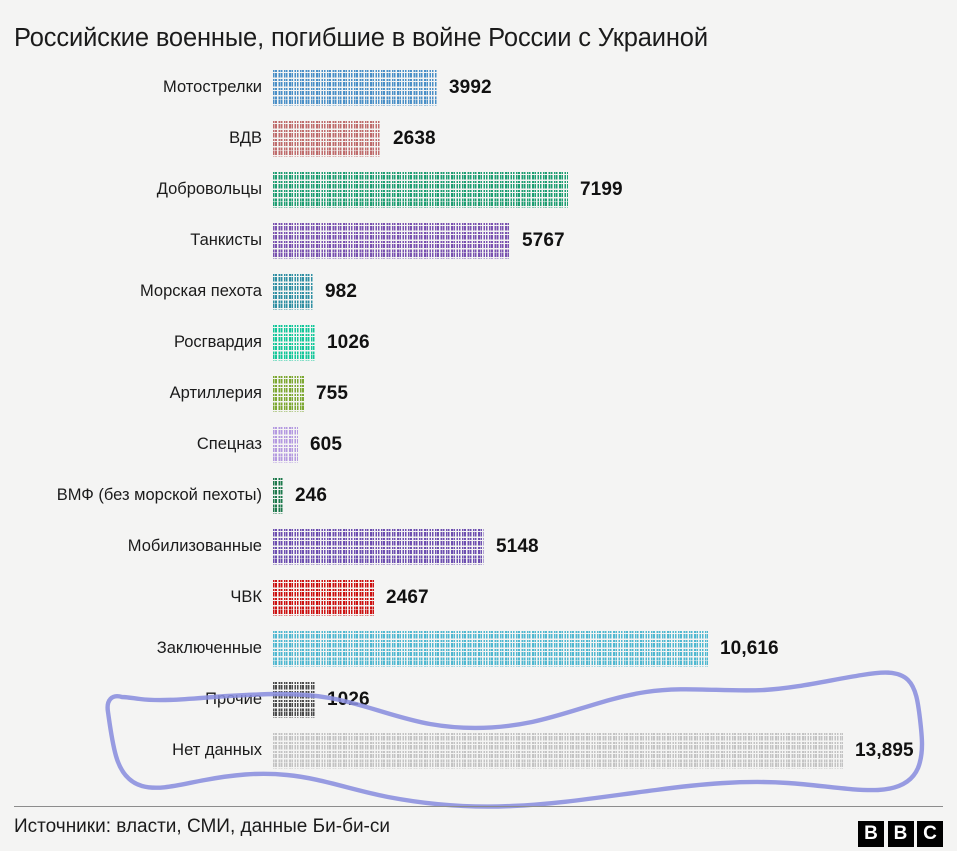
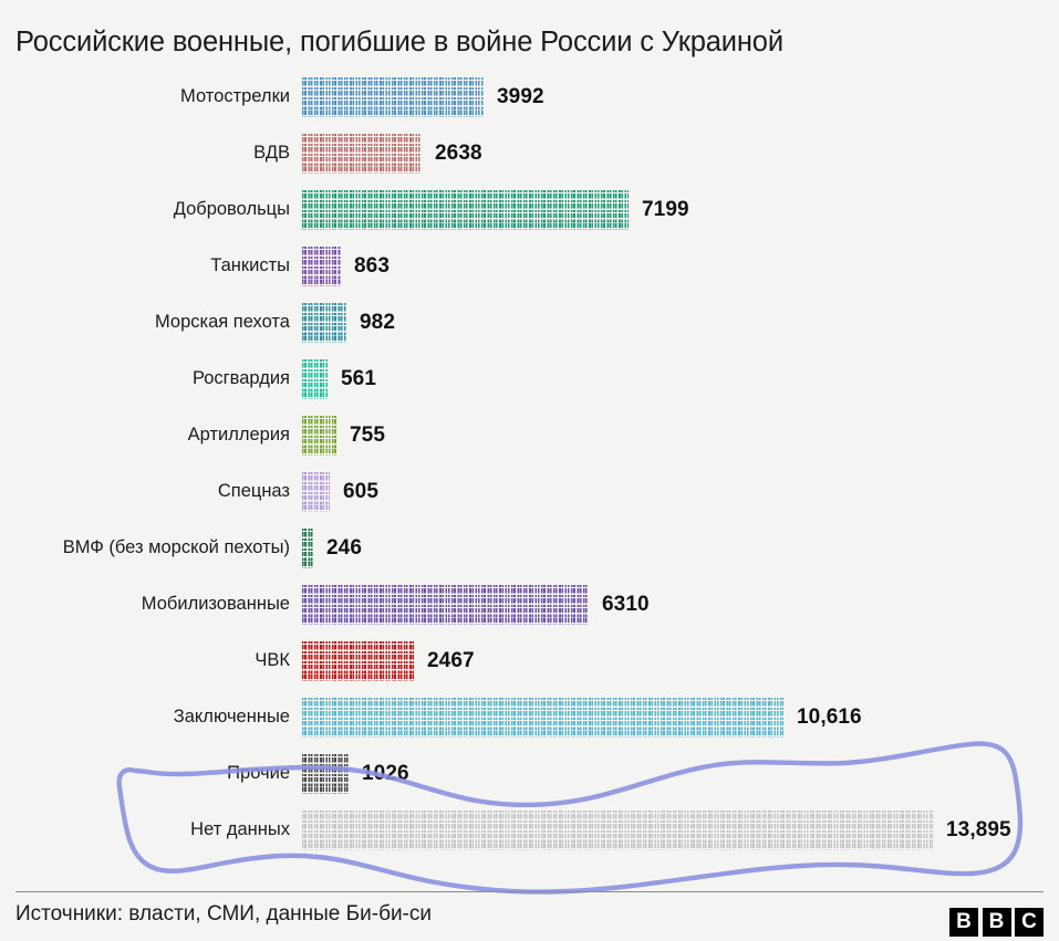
Танкисты: 5767 -> 863
Росгвардия: 1026 -> 561
Мобилизованные: 5148 -> 6310
